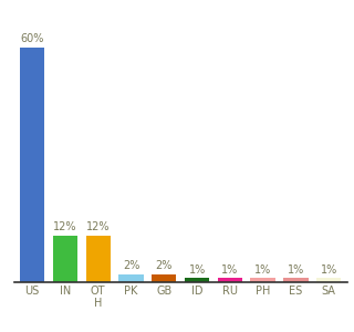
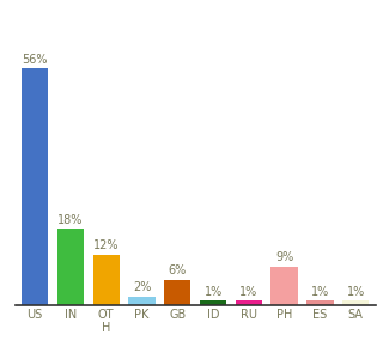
US: 60% -> 56%
IN: 12% -> 18%
GB: 2% -> 6%
PH: 1% -> 9%
